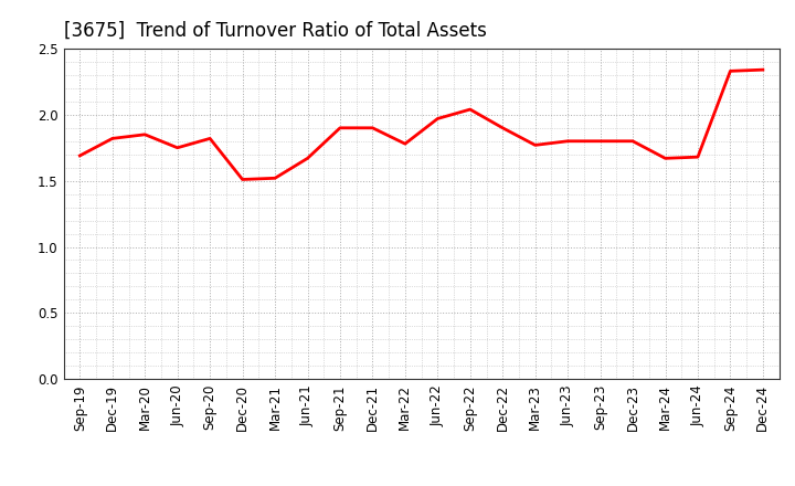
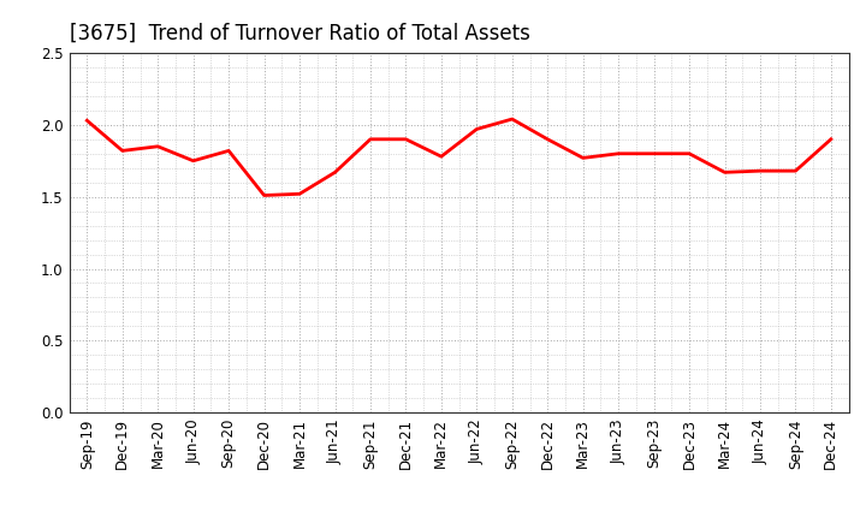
Sep-19: 1.69 -> 2.03
Sep-24: 2.33 -> 1.68
Dec-24: 2.34 -> 1.90
